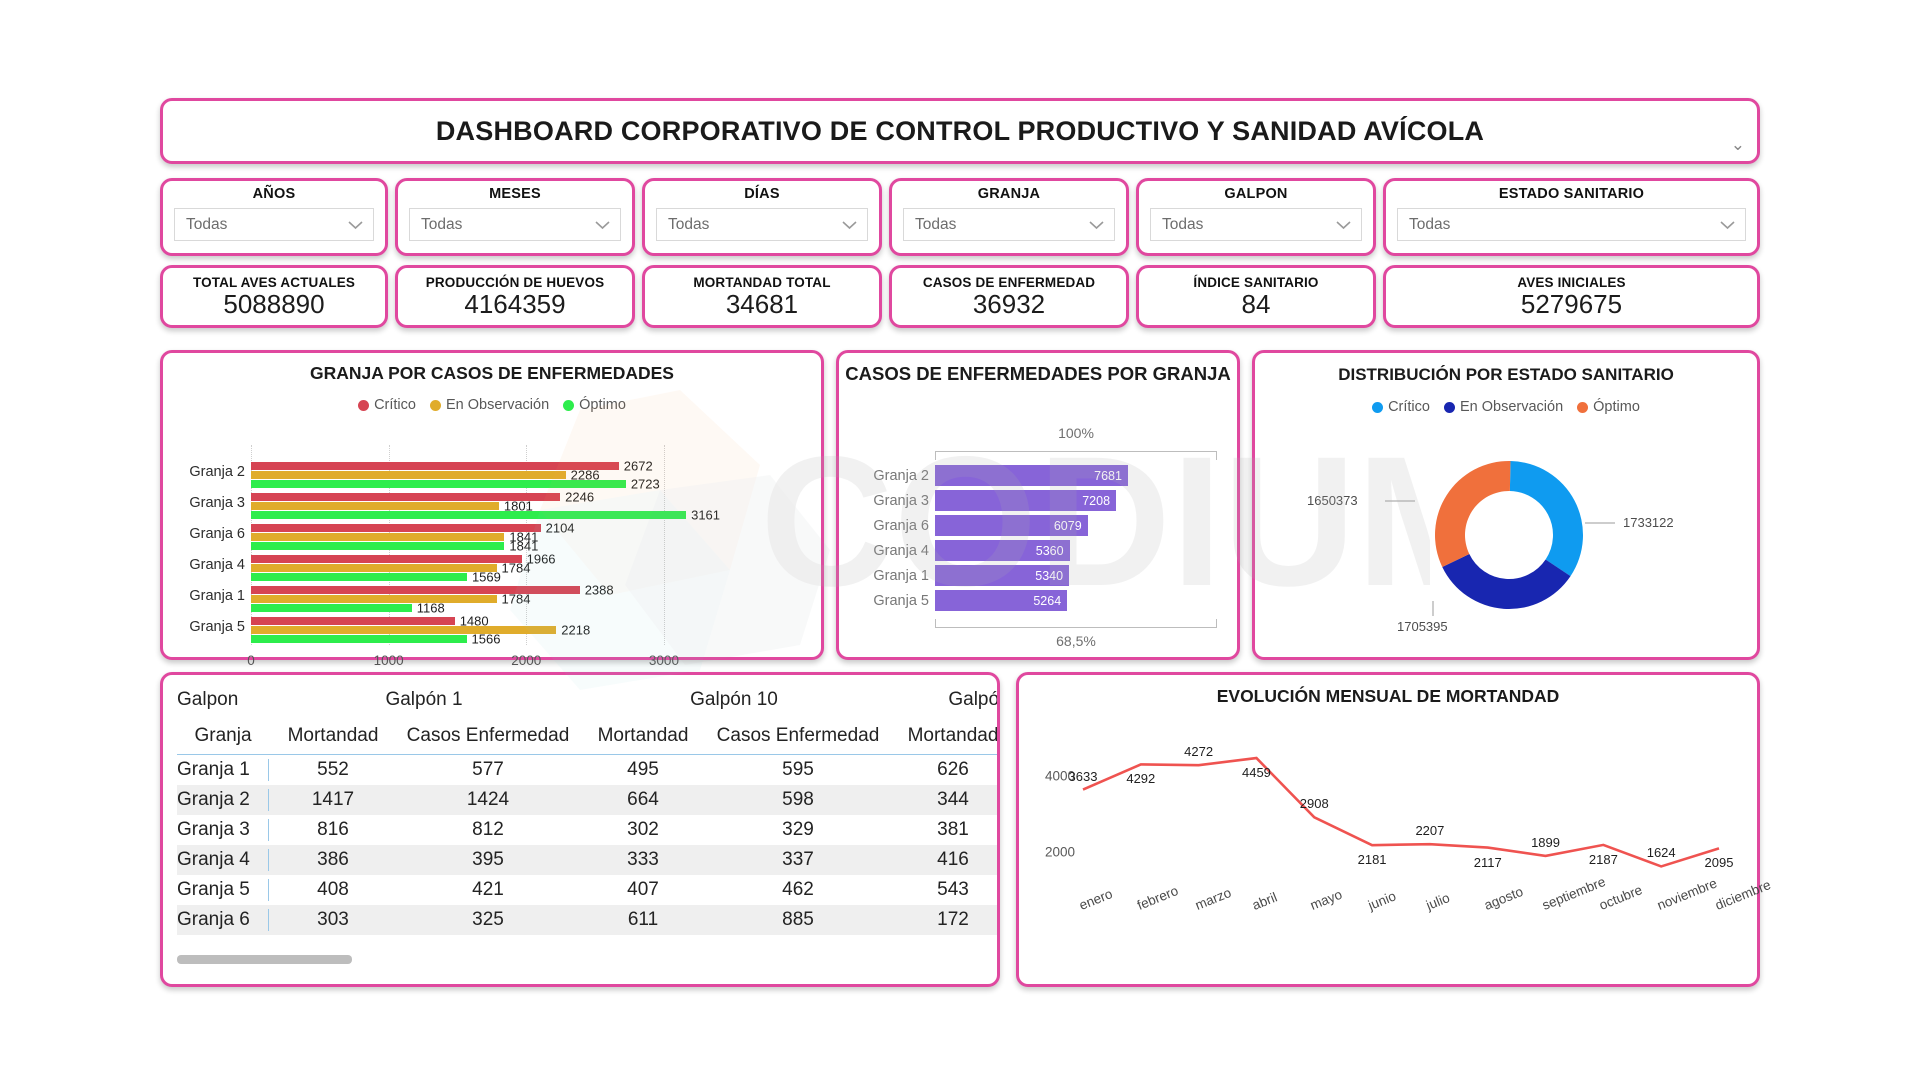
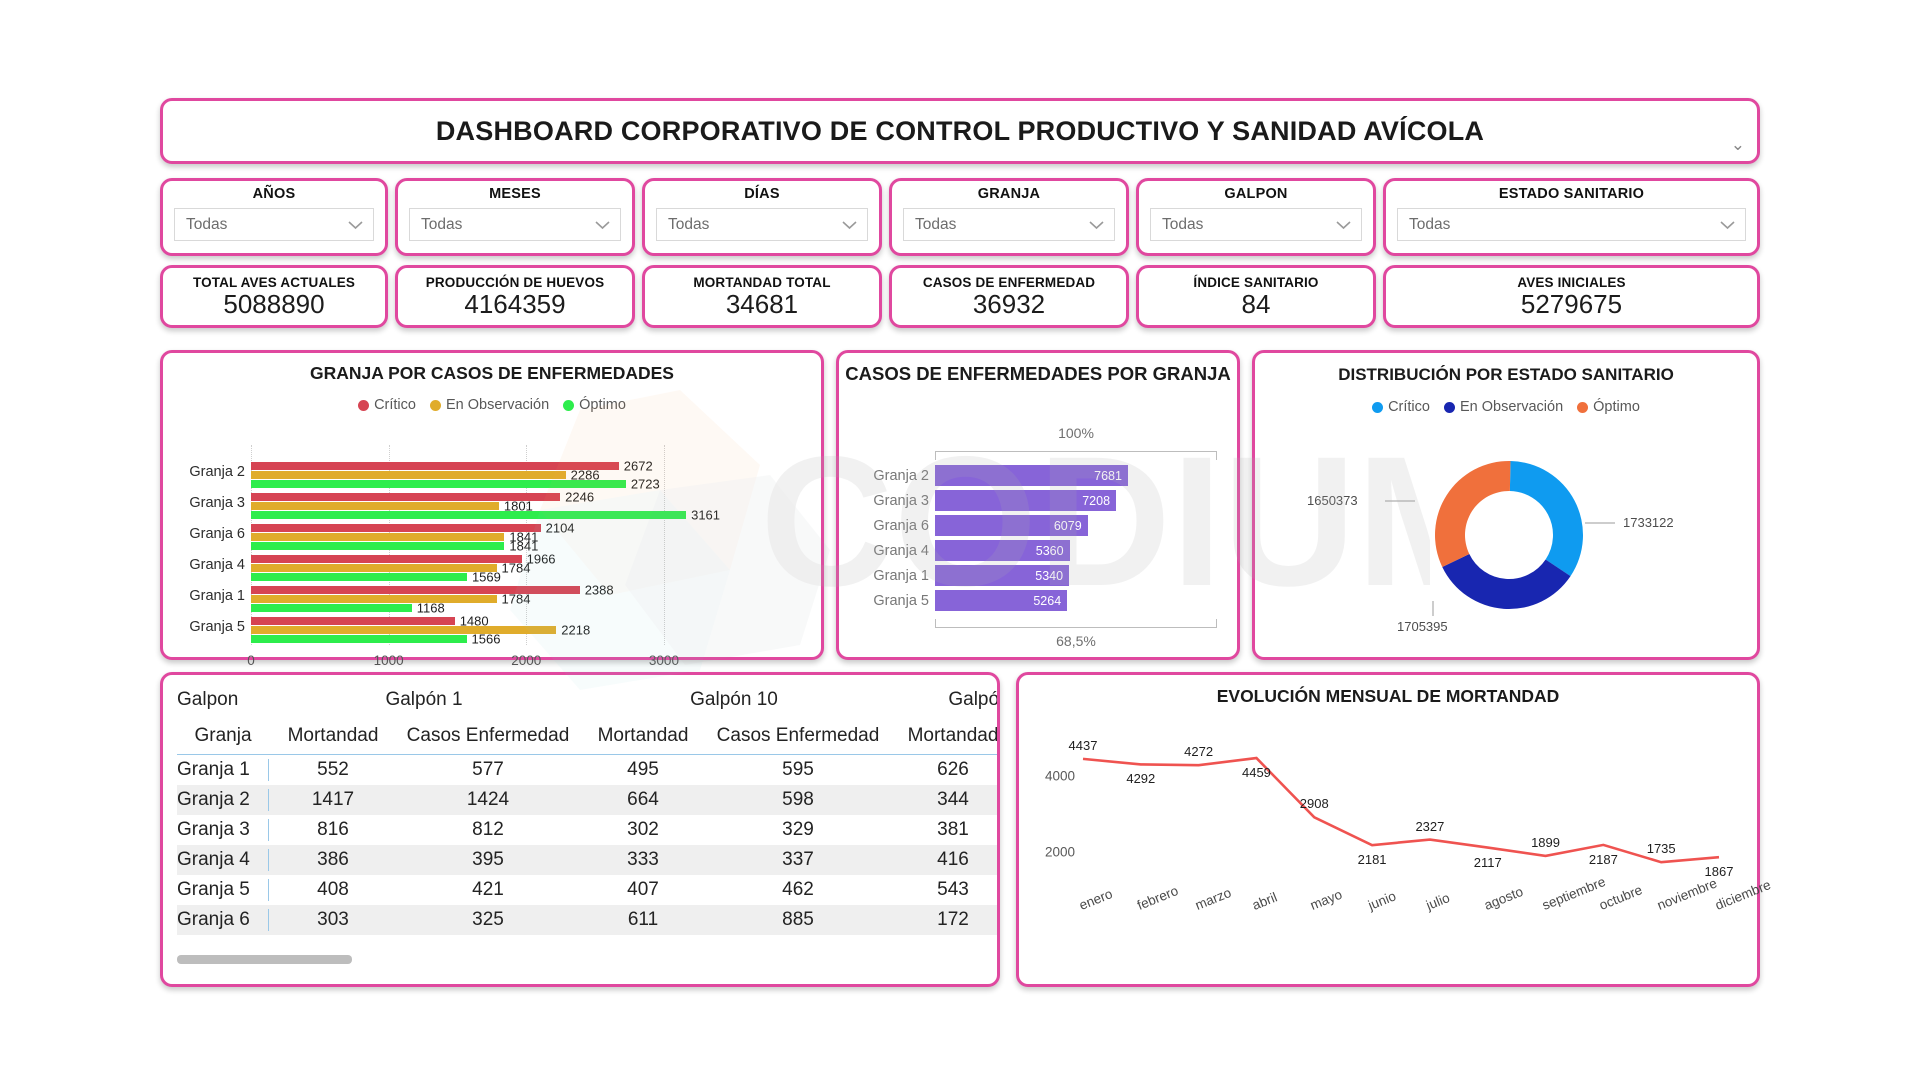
EVOLUCIÓN MENSUAL DE MORTANDAD/enero: 3633 -> 4437
EVOLUCIÓN MENSUAL DE MORTANDAD/julio: 2207 -> 2327
EVOLUCIÓN MENSUAL DE MORTANDAD/noviembre: 1624 -> 1735
EVOLUCIÓN MENSUAL DE MORTANDAD/diciembre: 2095 -> 1867
